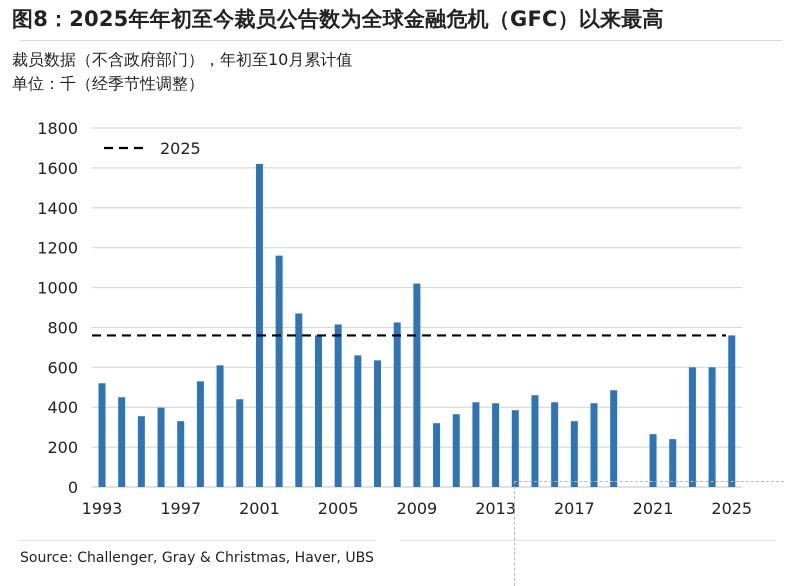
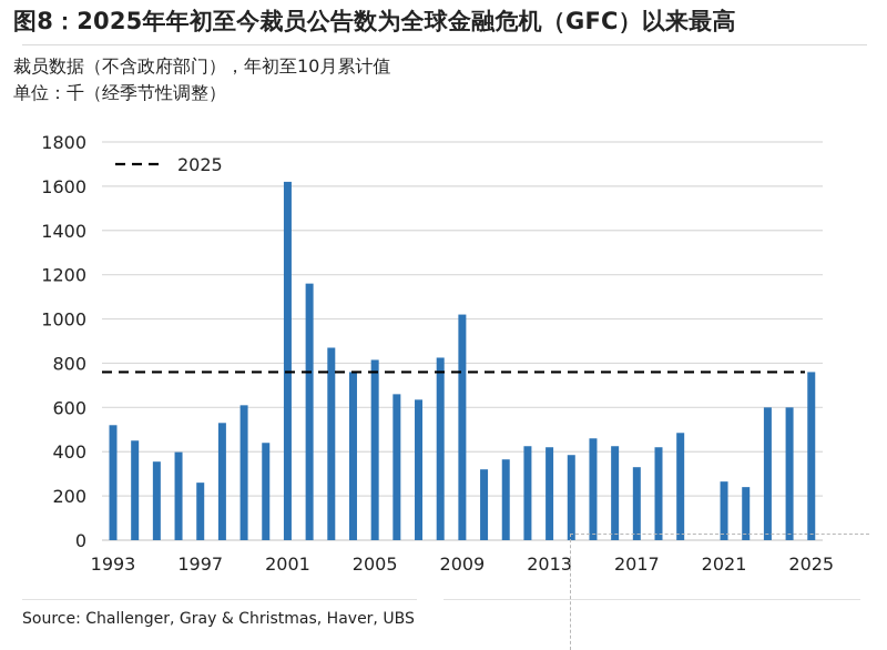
1997: 330 -> 260
